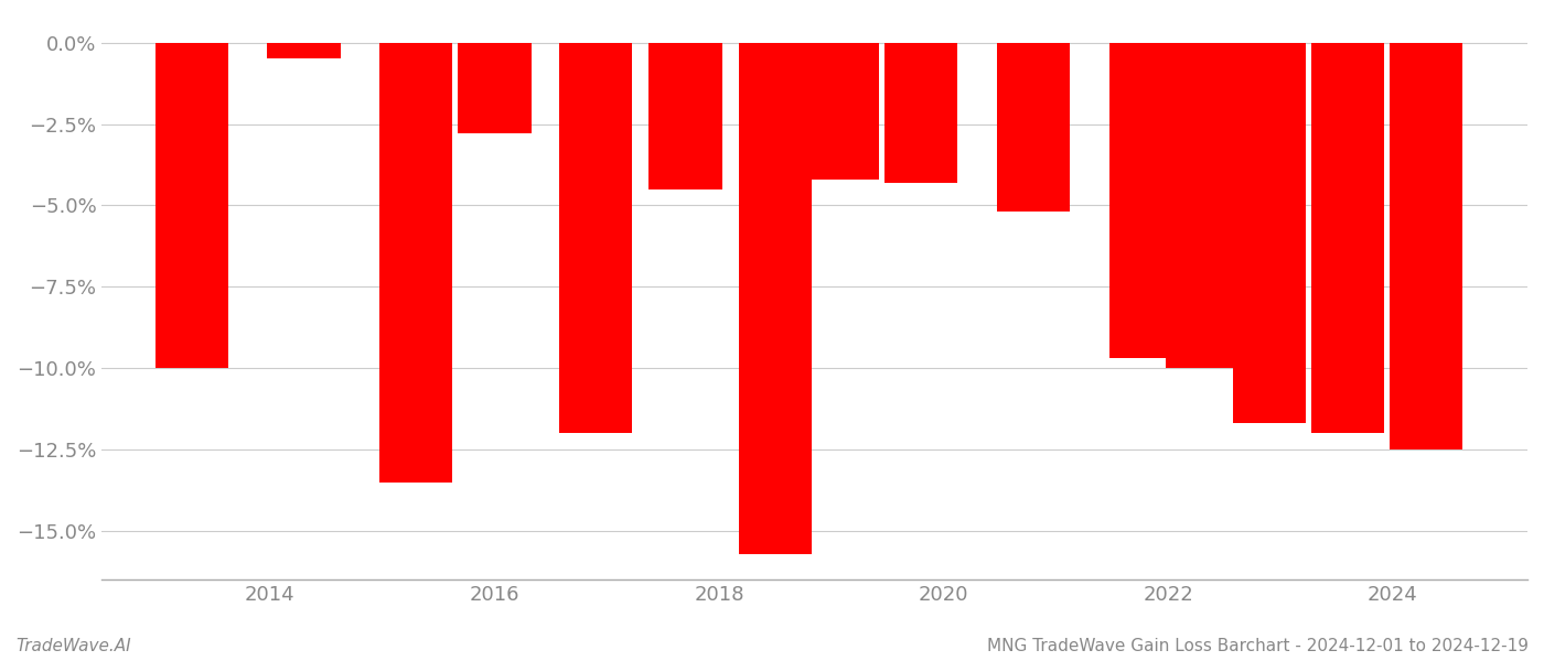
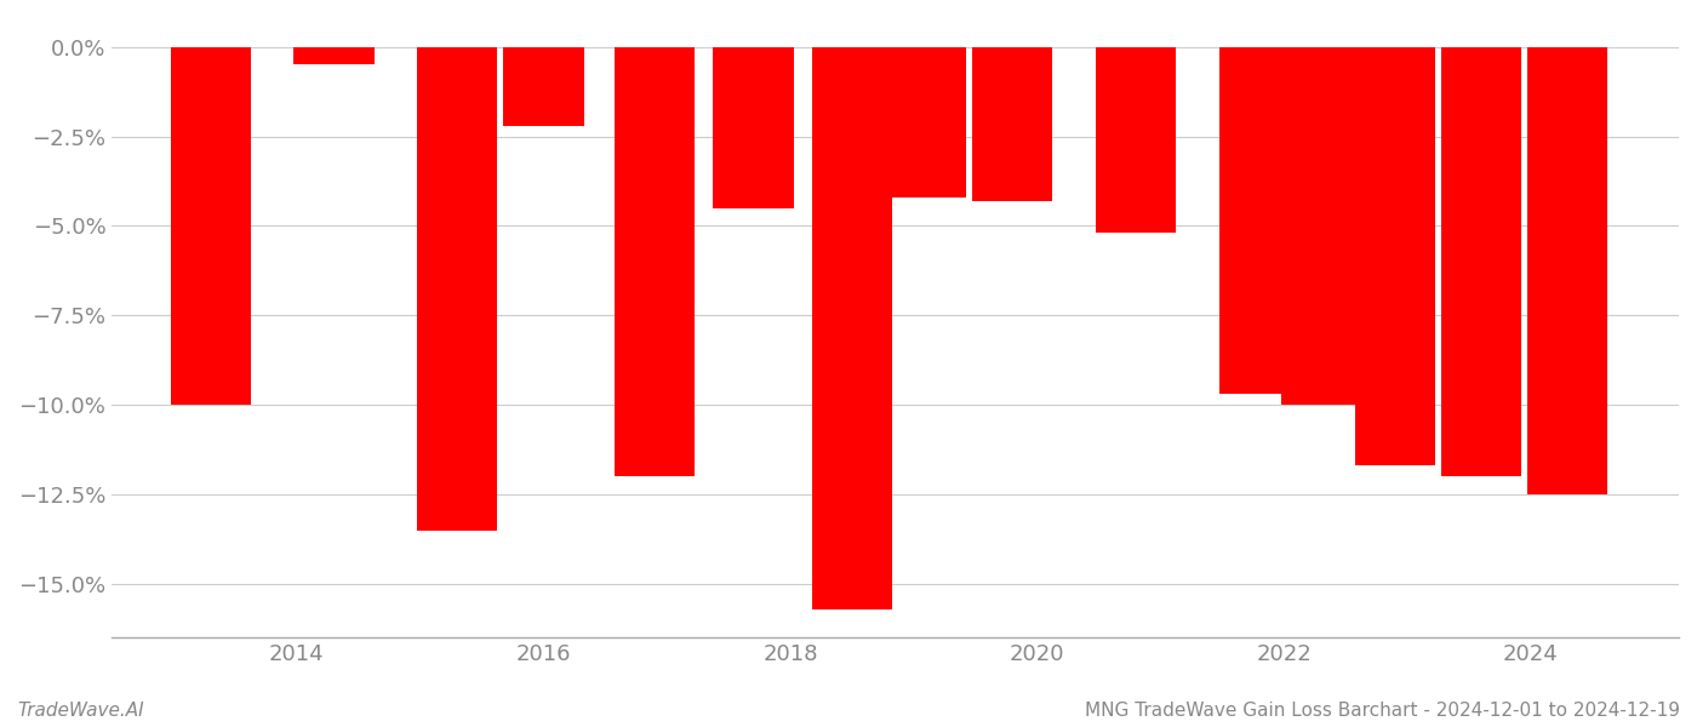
2016: -2.8% -> -2.2%
